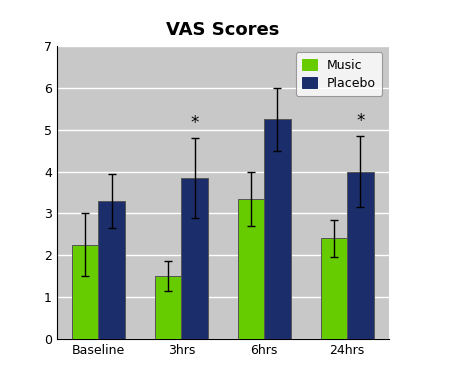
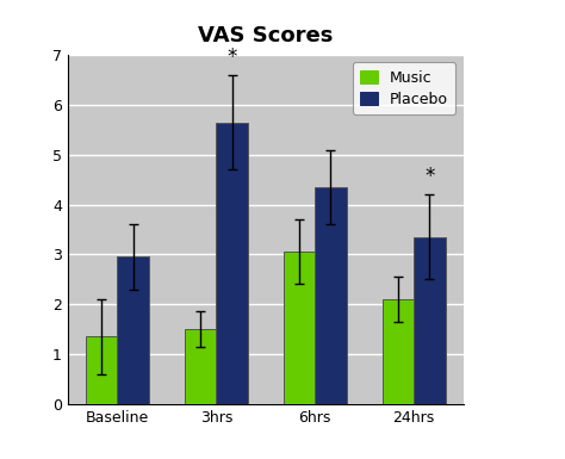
Music/Baseline: 2.25 -> 1.35
Placebo/Baseline: 3.30 -> 2.95
Placebo/3hrs: 3.85 -> 5.65
Music/6hrs: 3.35 -> 3.05
Placebo/6hrs: 5.25 -> 4.35
Music/24hrs: 2.40 -> 2.10
Placebo/24hrs: 4.00 -> 3.35
